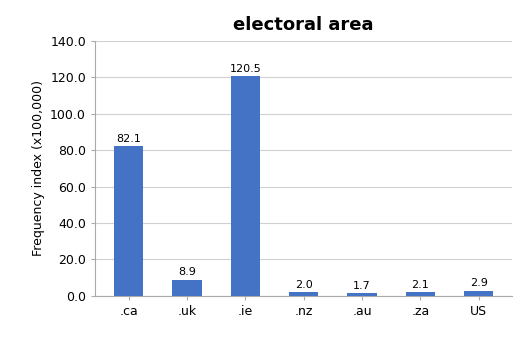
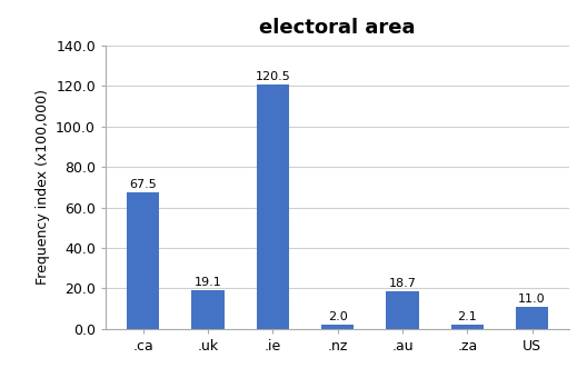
.ca: 82.1 -> 67.5
.uk: 8.9 -> 19.1
.au: 1.7 -> 18.7
US: 2.9 -> 11.0
